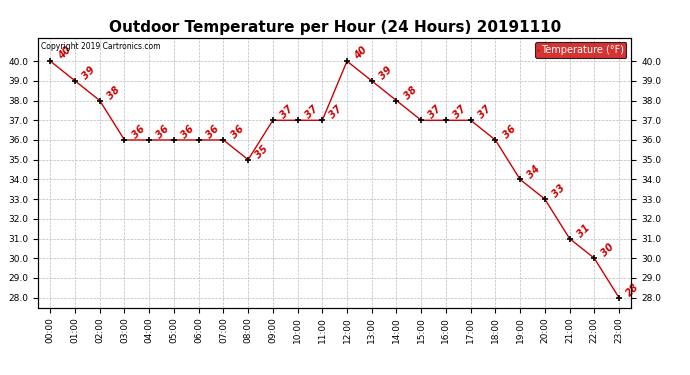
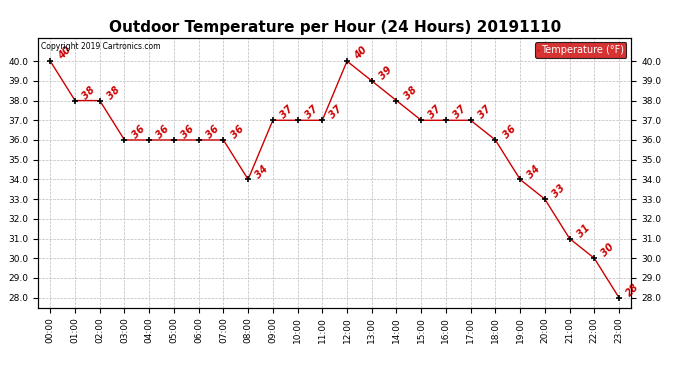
01:00: 39 -> 38
08:00: 35 -> 34
